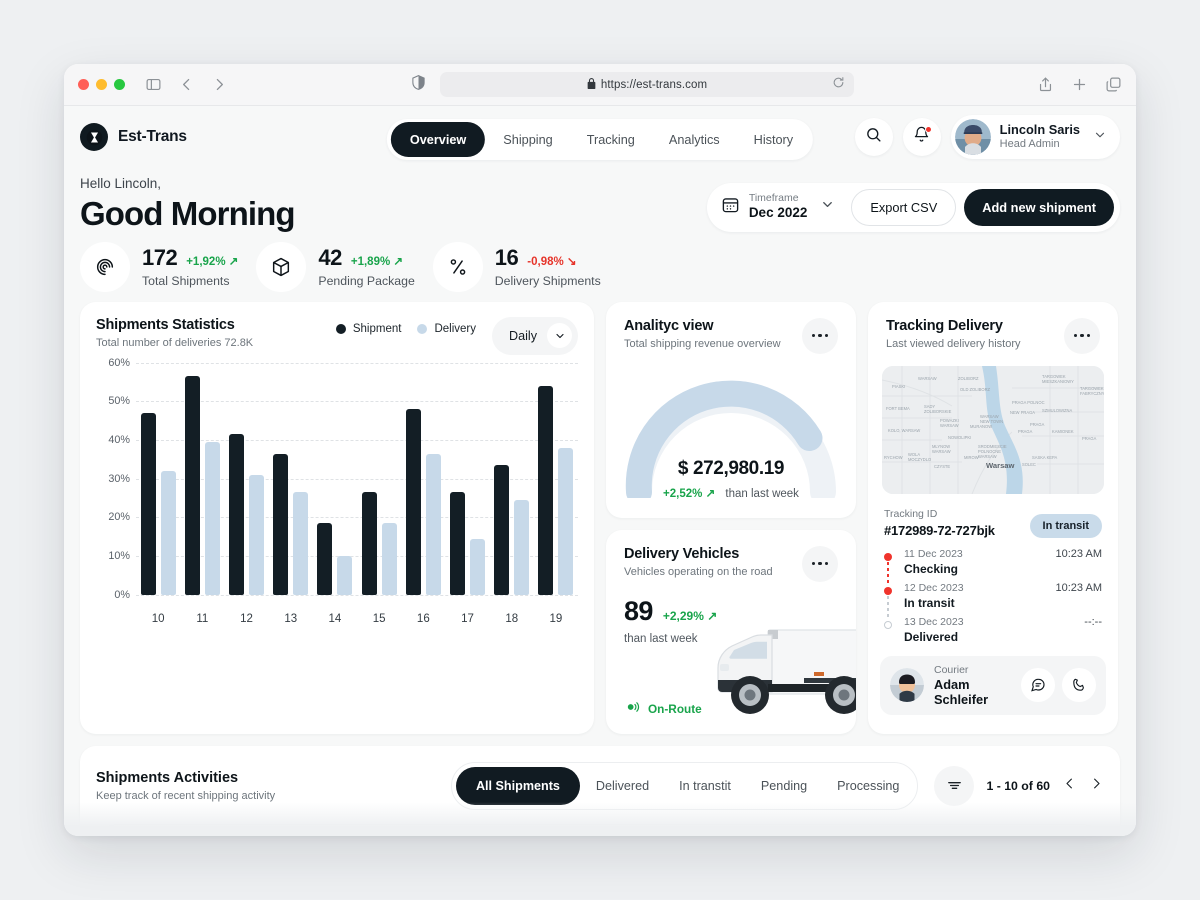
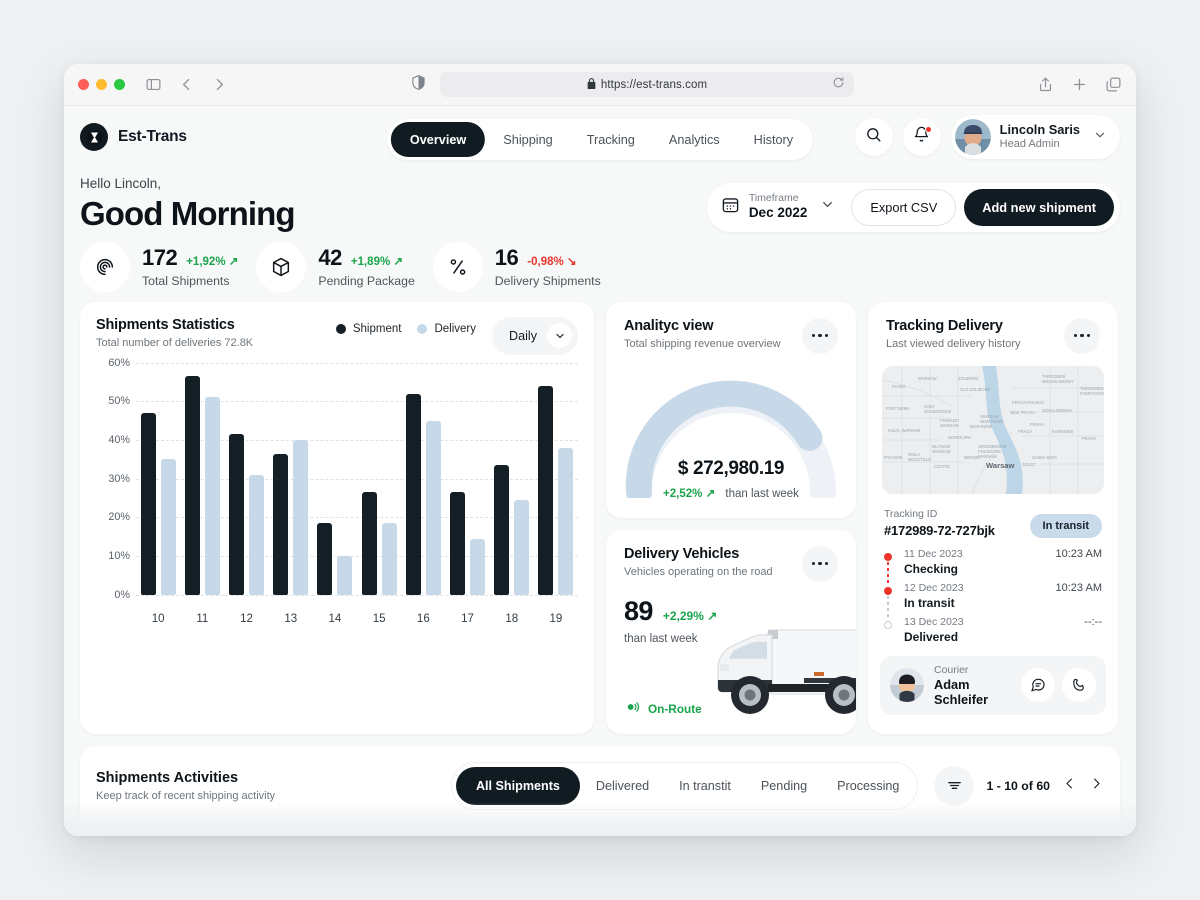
Delivery/10: 32% -> 35%
Delivery/11: 40% -> 51%
Delivery/13: 26% -> 40%
Shipment/16: 48% -> 52%
Delivery/16: 36% -> 45%
